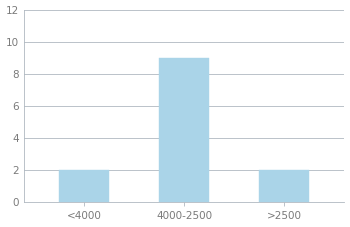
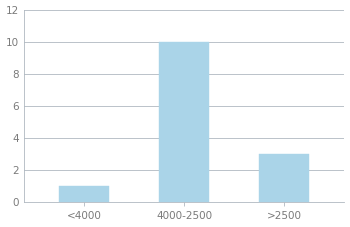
<4000: 2 -> 1
4000-2500: 9 -> 10
>2500: 2 -> 3
